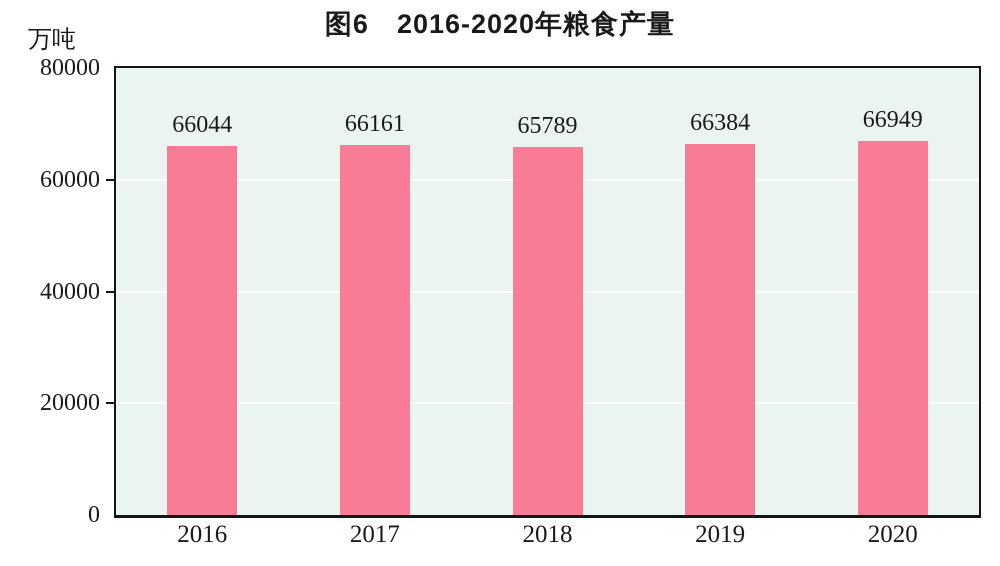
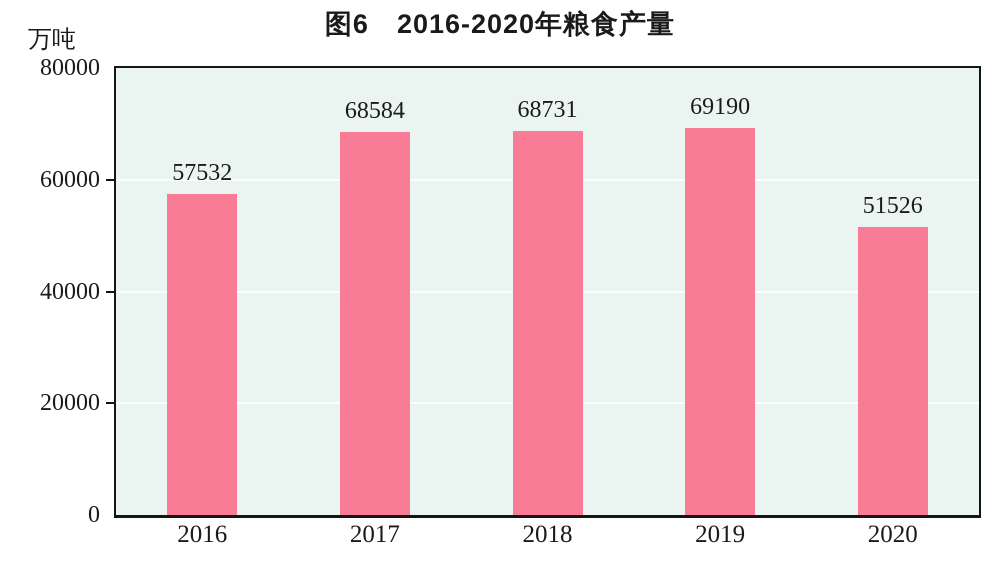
2016: 66044 -> 57532
2017: 66161 -> 68584
2018: 65789 -> 68731
2019: 66384 -> 69190
2020: 66949 -> 51526
